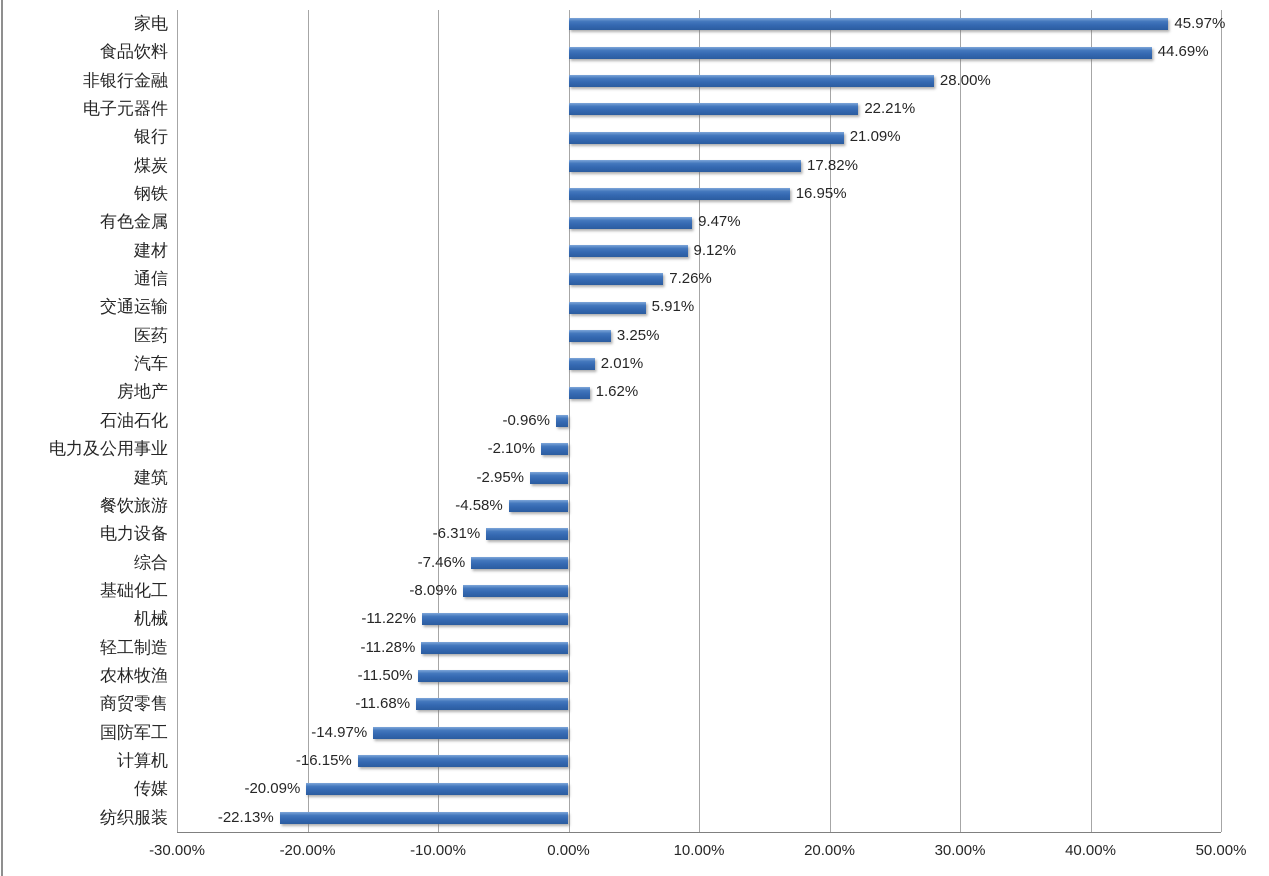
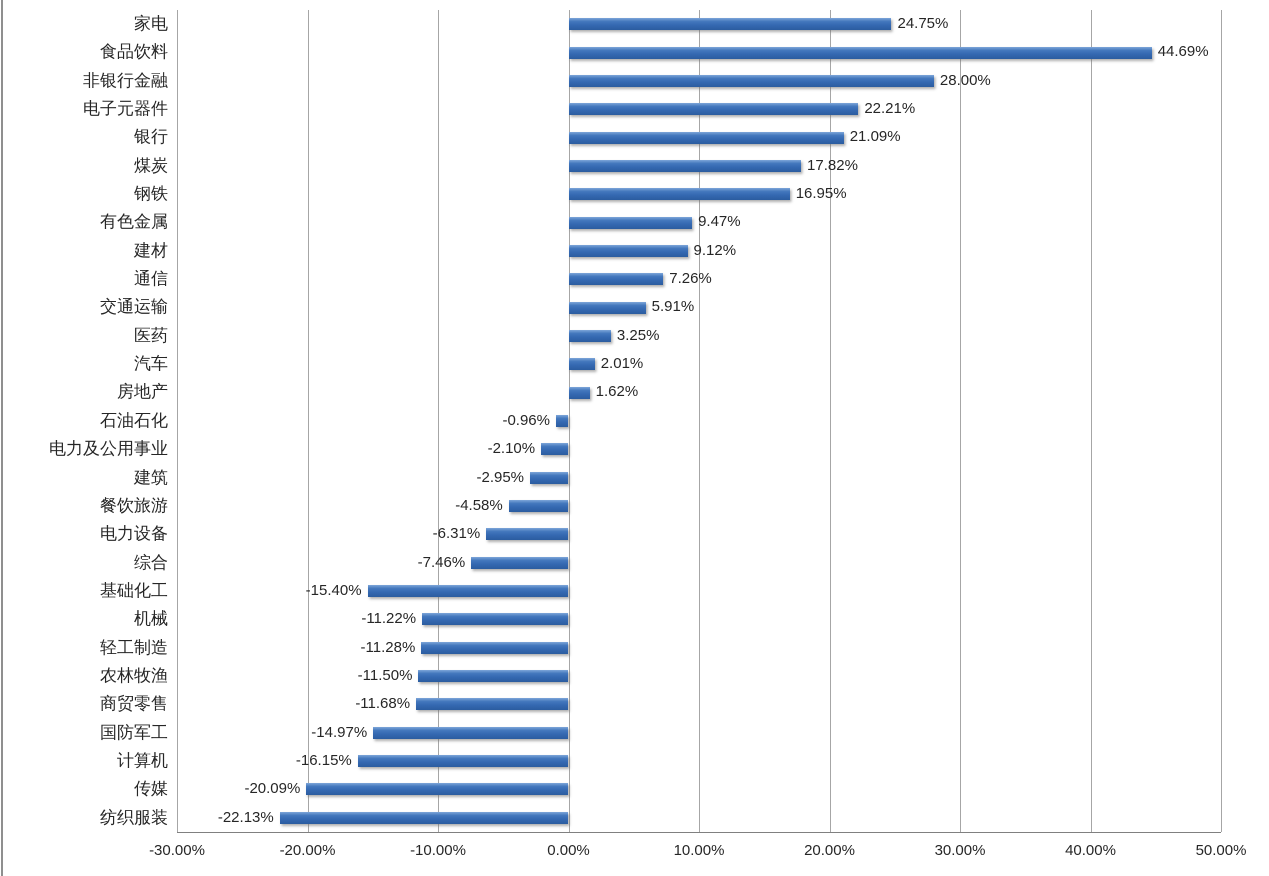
家电: 45.97% -> 24.75%
基础化工: -8.09% -> -15.40%
